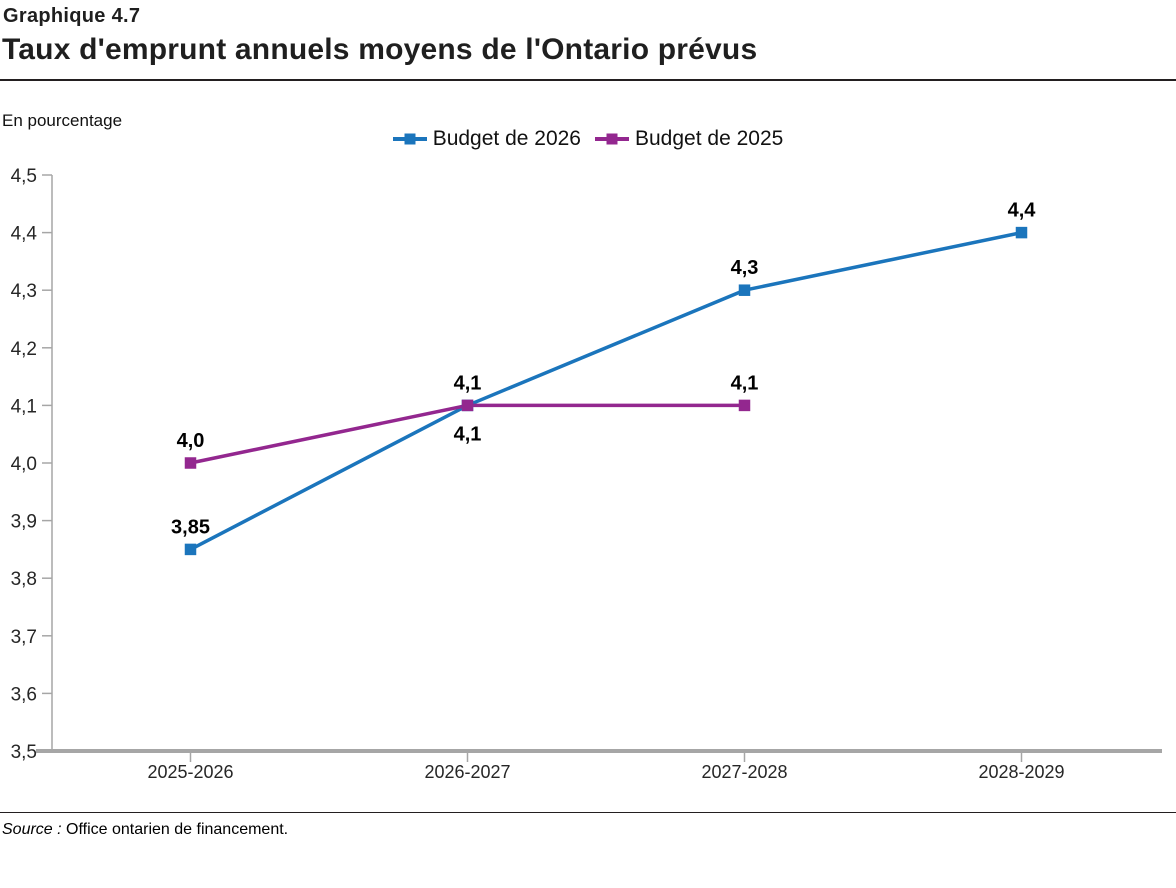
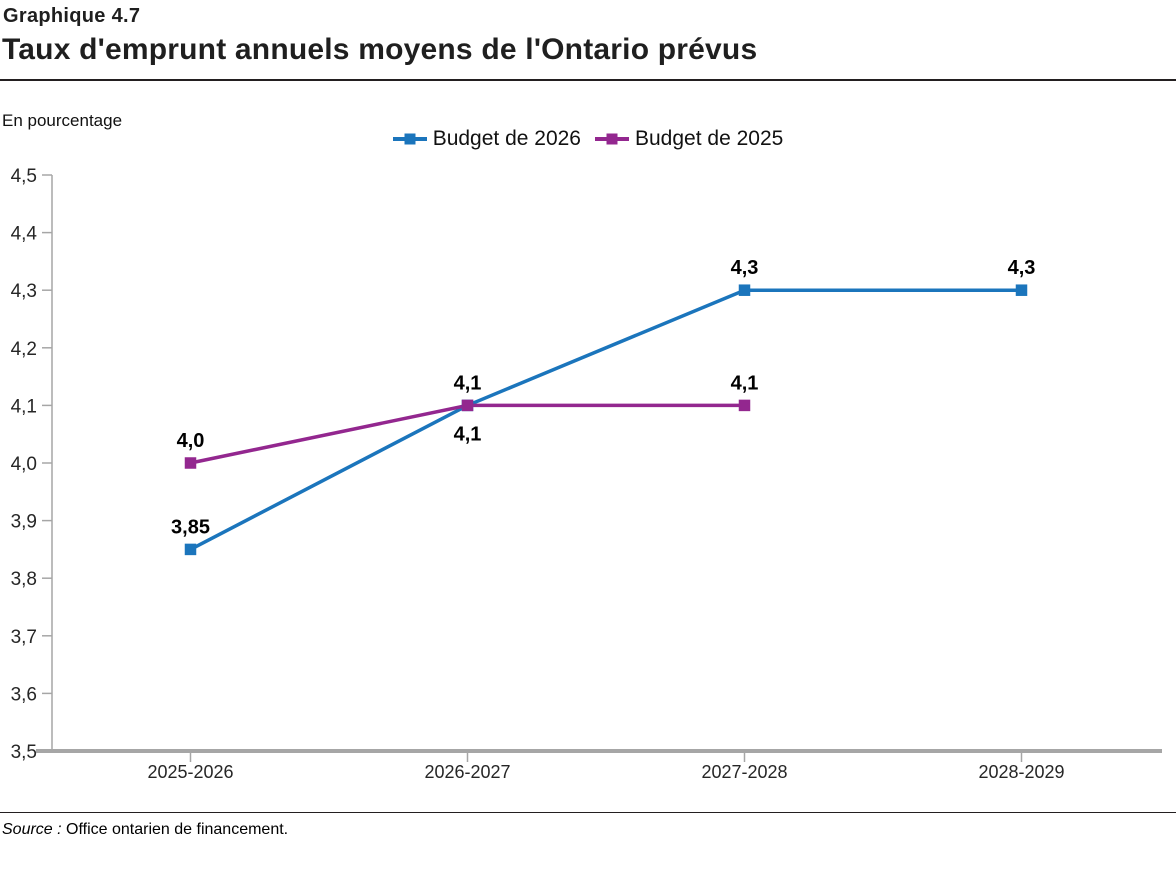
Budget de 2026/2028-2029: 4,4 -> 4,3
